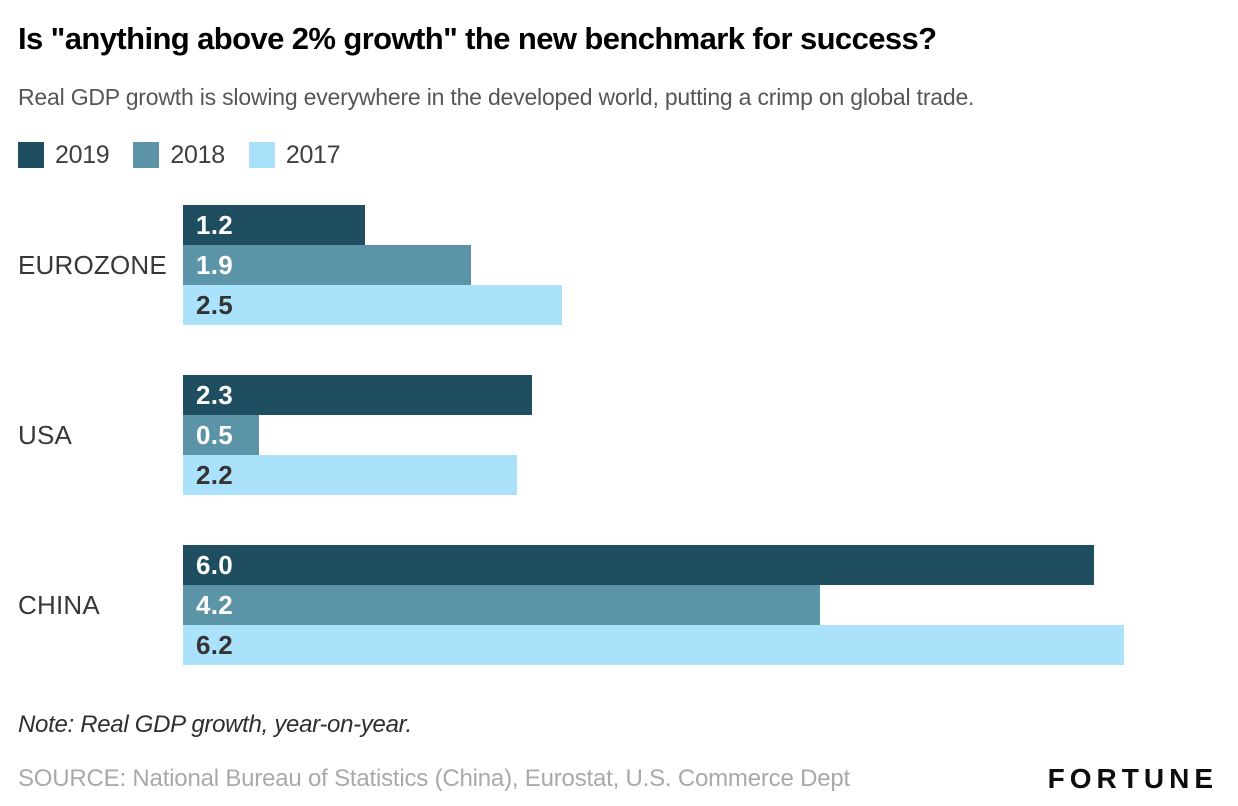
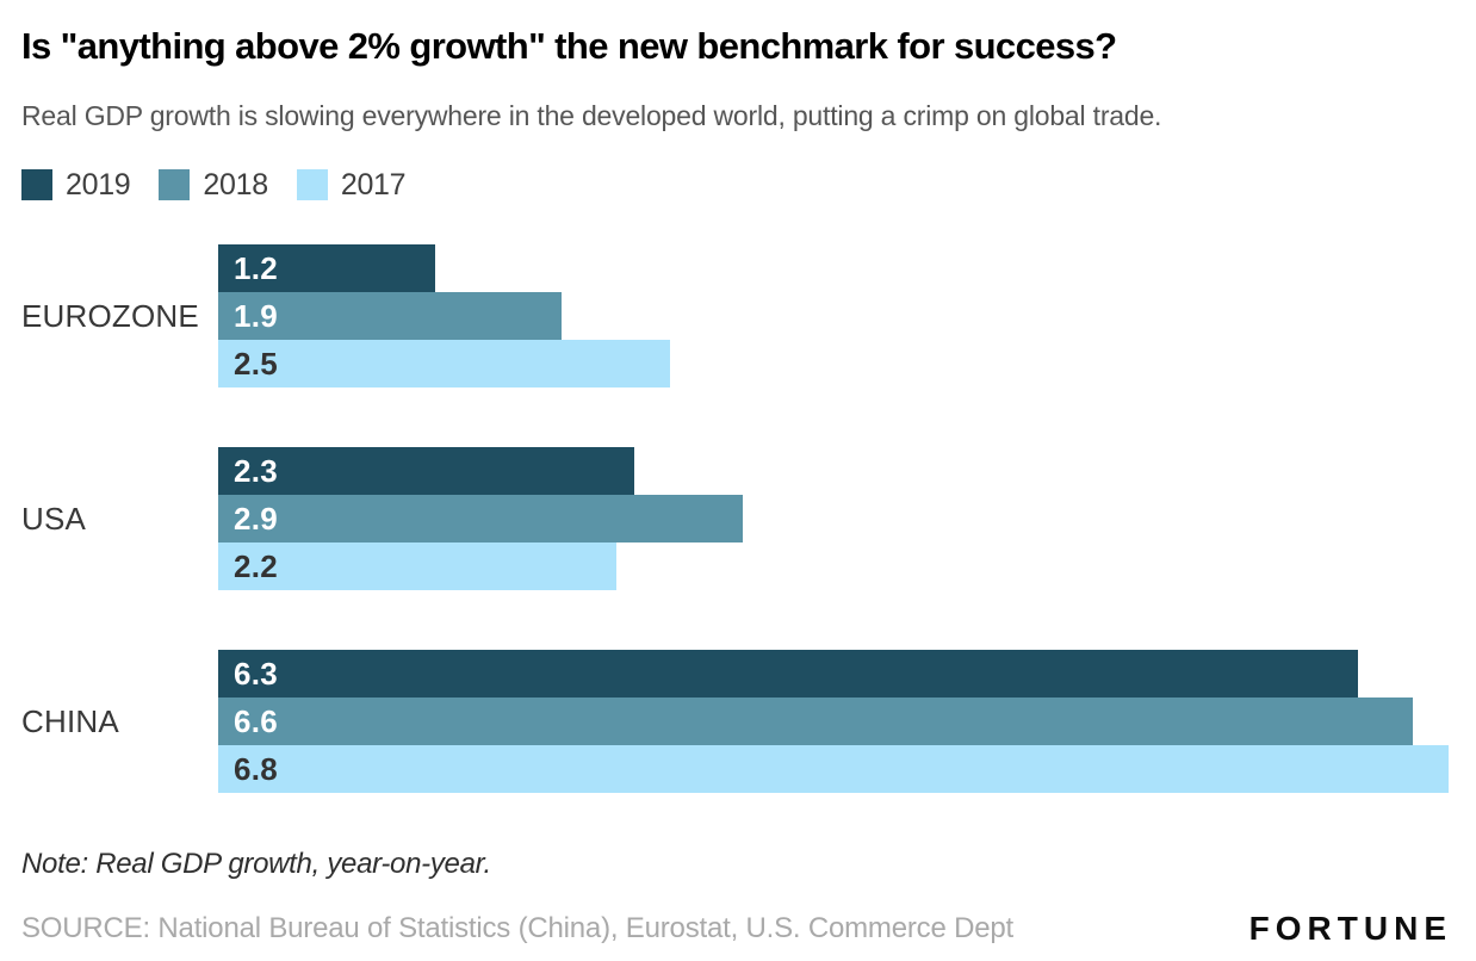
2018/USA: 0.5 -> 2.9
2019/CHINA: 6.0 -> 6.3
2018/CHINA: 4.2 -> 6.6
2017/CHINA: 6.2 -> 6.8
